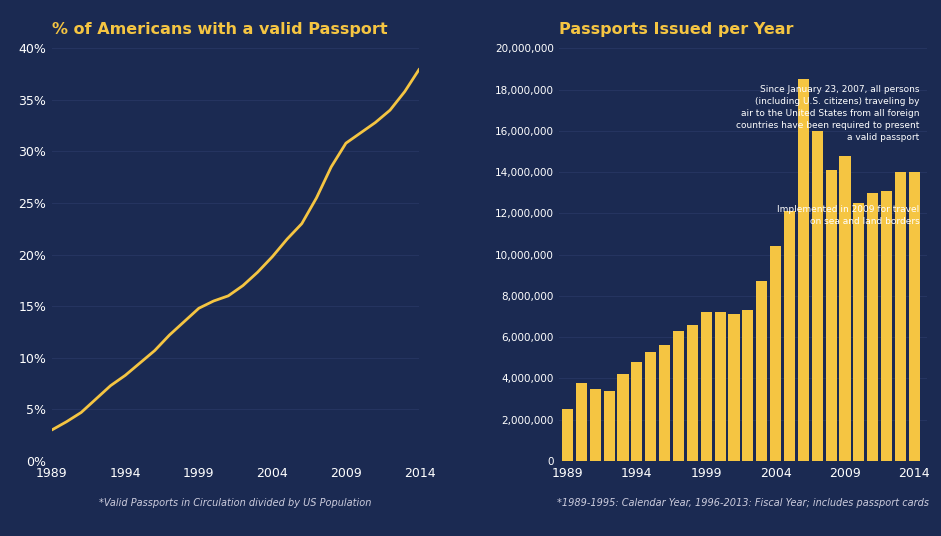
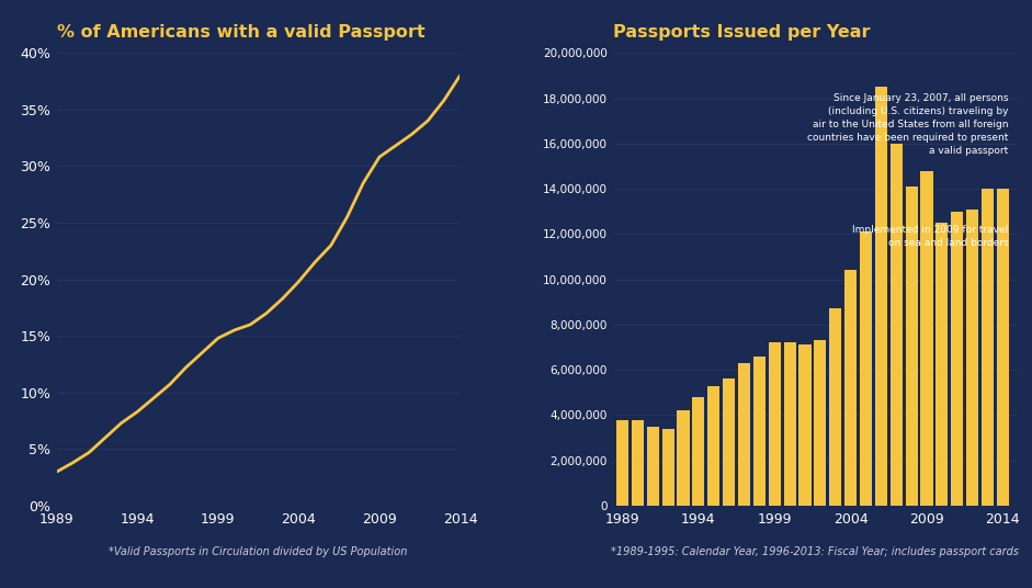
Passports Issued per Year/1989: 2,500,000 -> 3,800,000
